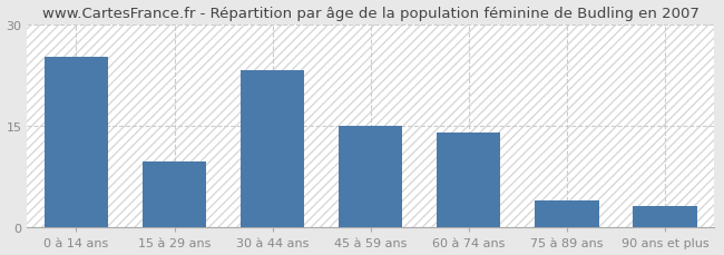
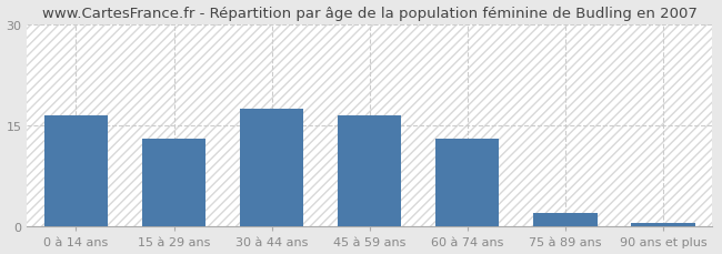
0 à 14 ans: 25.2 -> 16.5
15 à 29 ans: 9.8 -> 13.0
30 à 44 ans: 23.2 -> 17.5
45 à 59 ans: 15.0 -> 16.5
60 à 74 ans: 14.0 -> 13.0
75 à 89 ans: 4.0 -> 2.0
90 ans et plus: 3.2 -> 0.5
